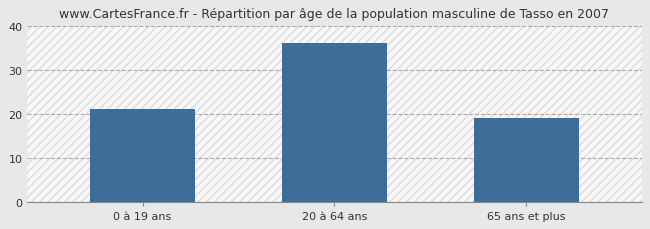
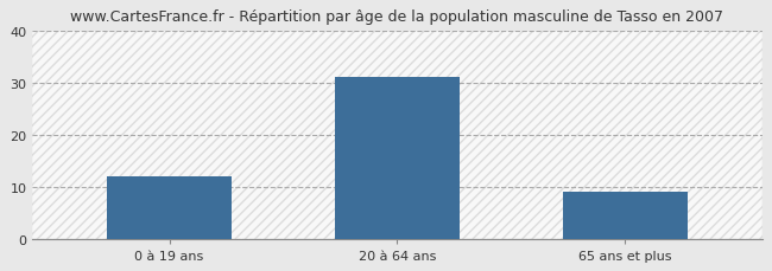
0 à 19 ans: 21 -> 12
20 à 64 ans: 36 -> 31
65 ans et plus: 19 -> 9
